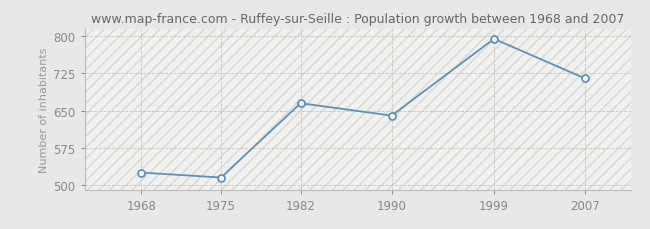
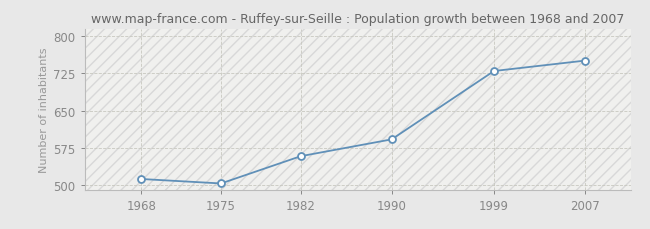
1968: 525 -> 512
1975: 515 -> 503
1982: 665 -> 558
1990: 640 -> 592
1999: 795 -> 730
2007: 715 -> 751
